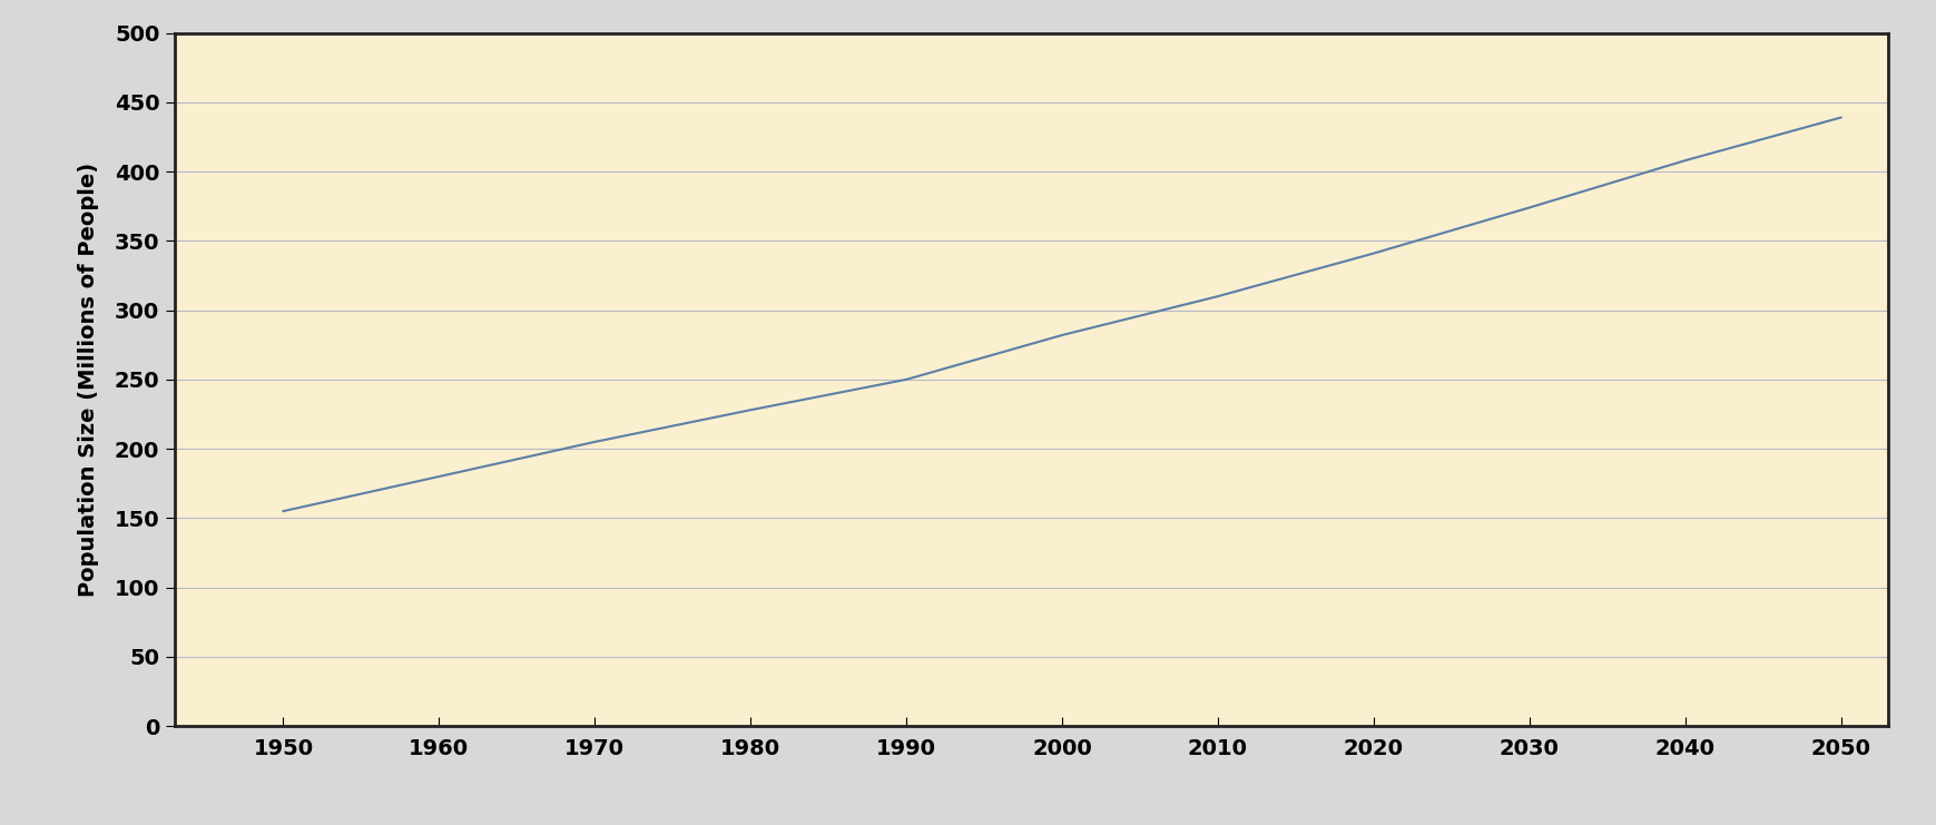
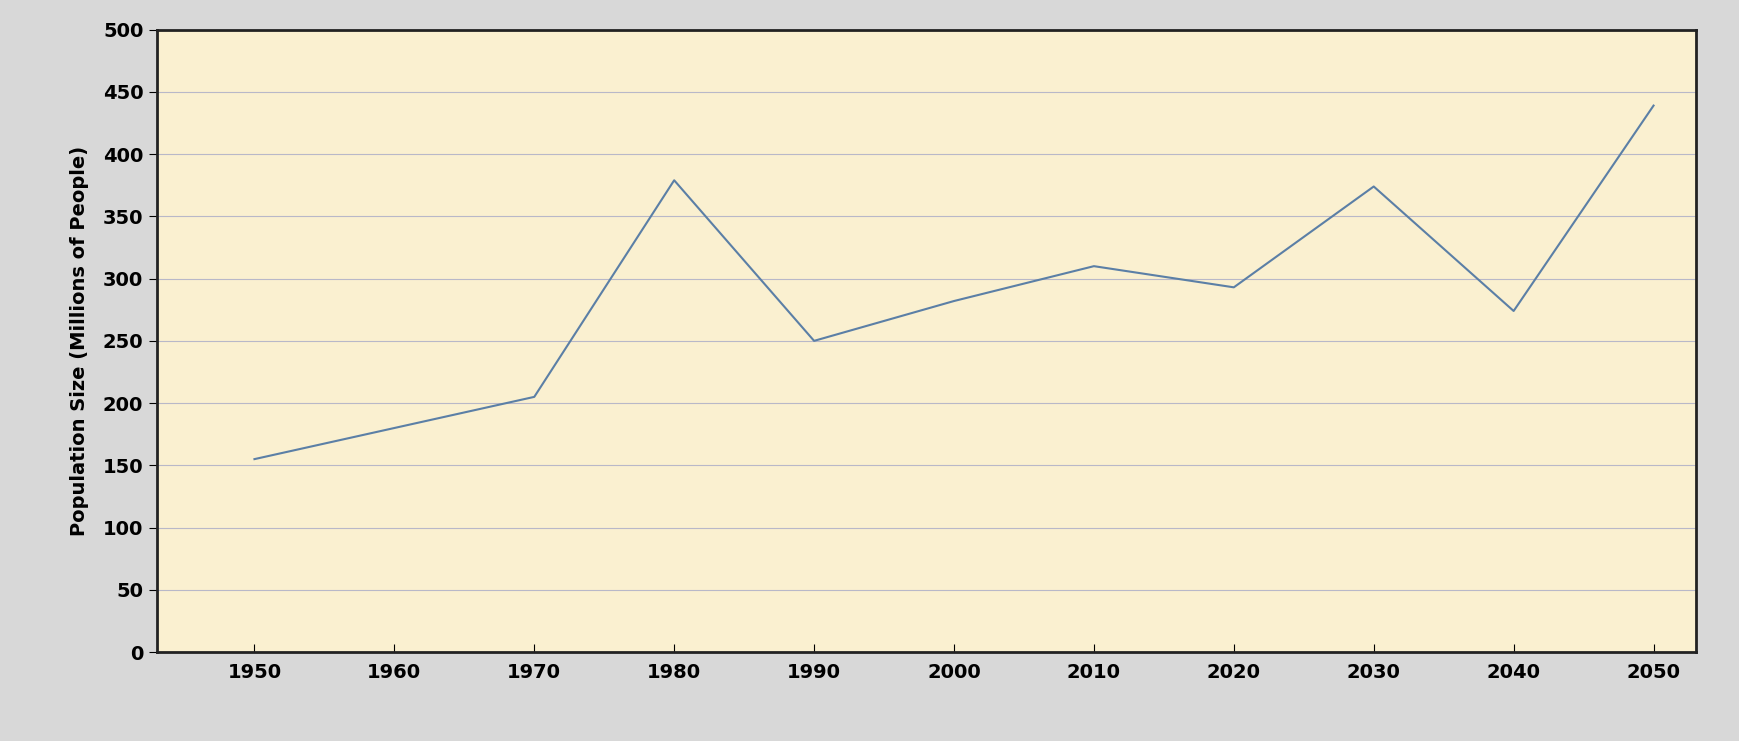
1980: 228 -> 379
2020: 341 -> 293
2040: 408 -> 274
